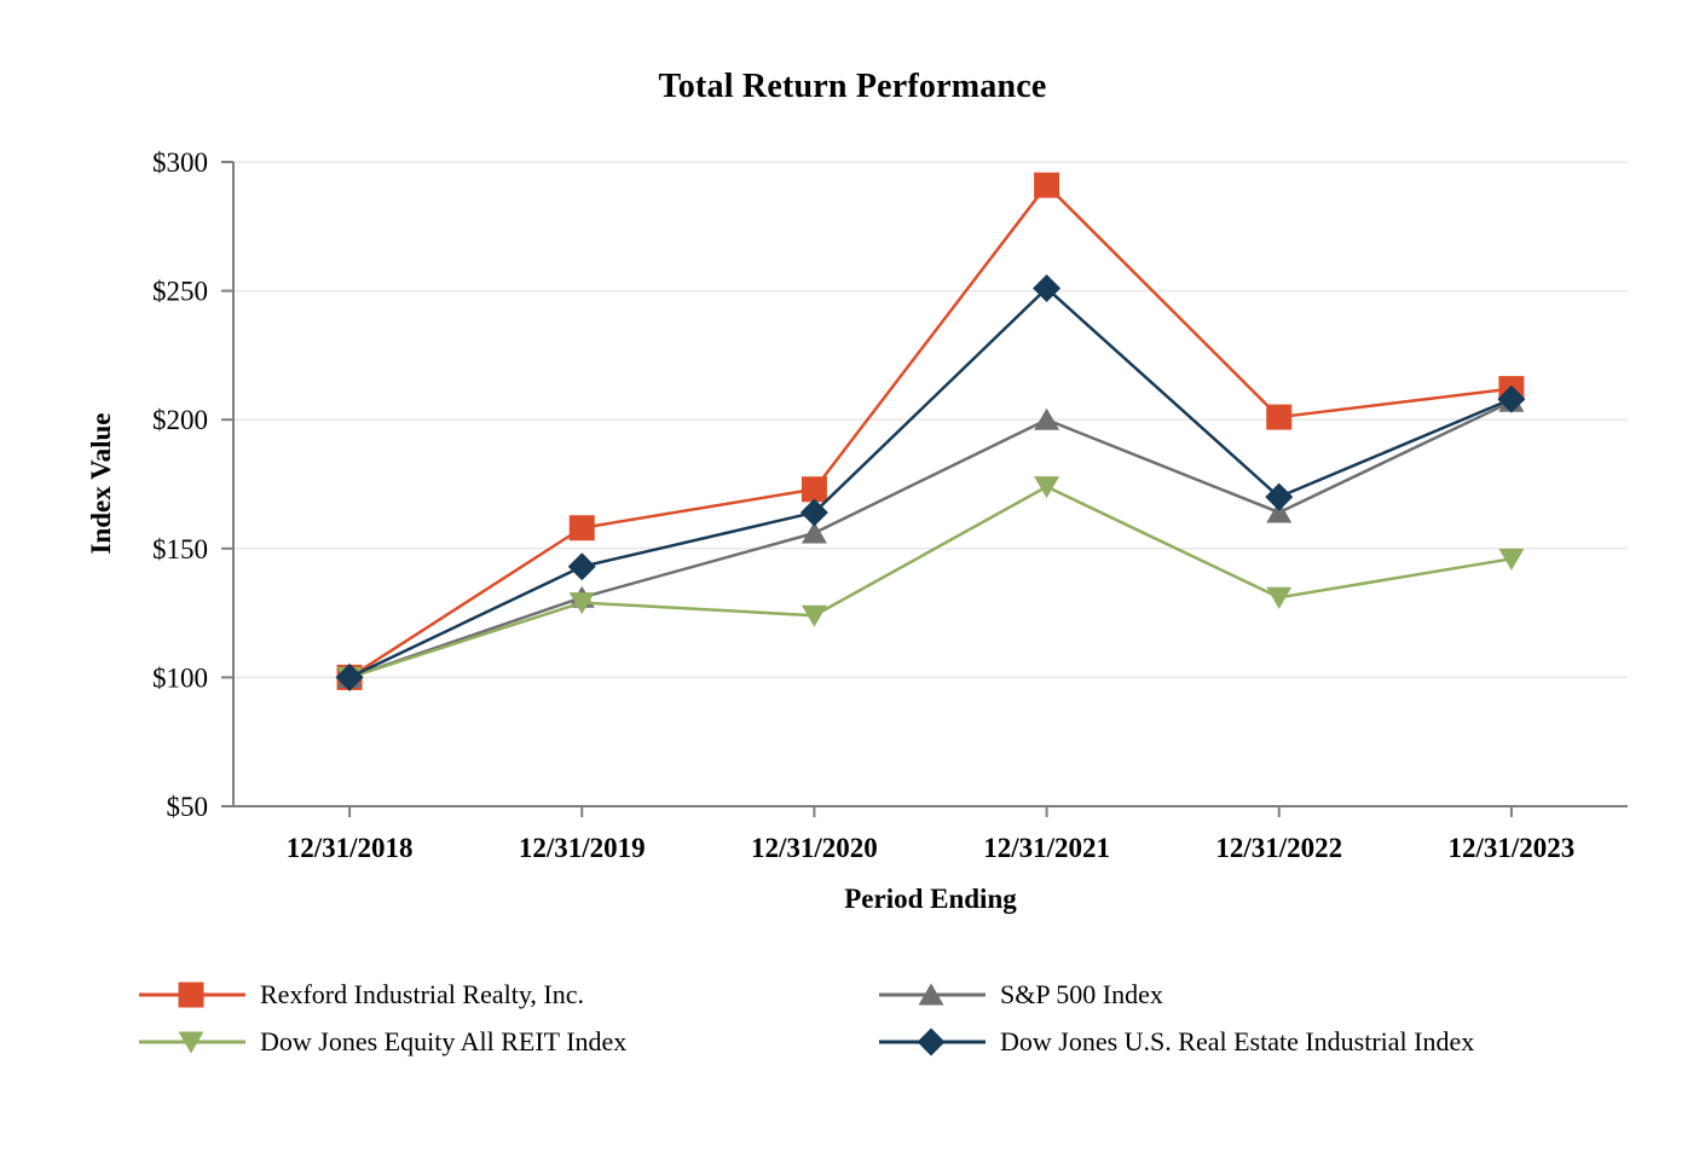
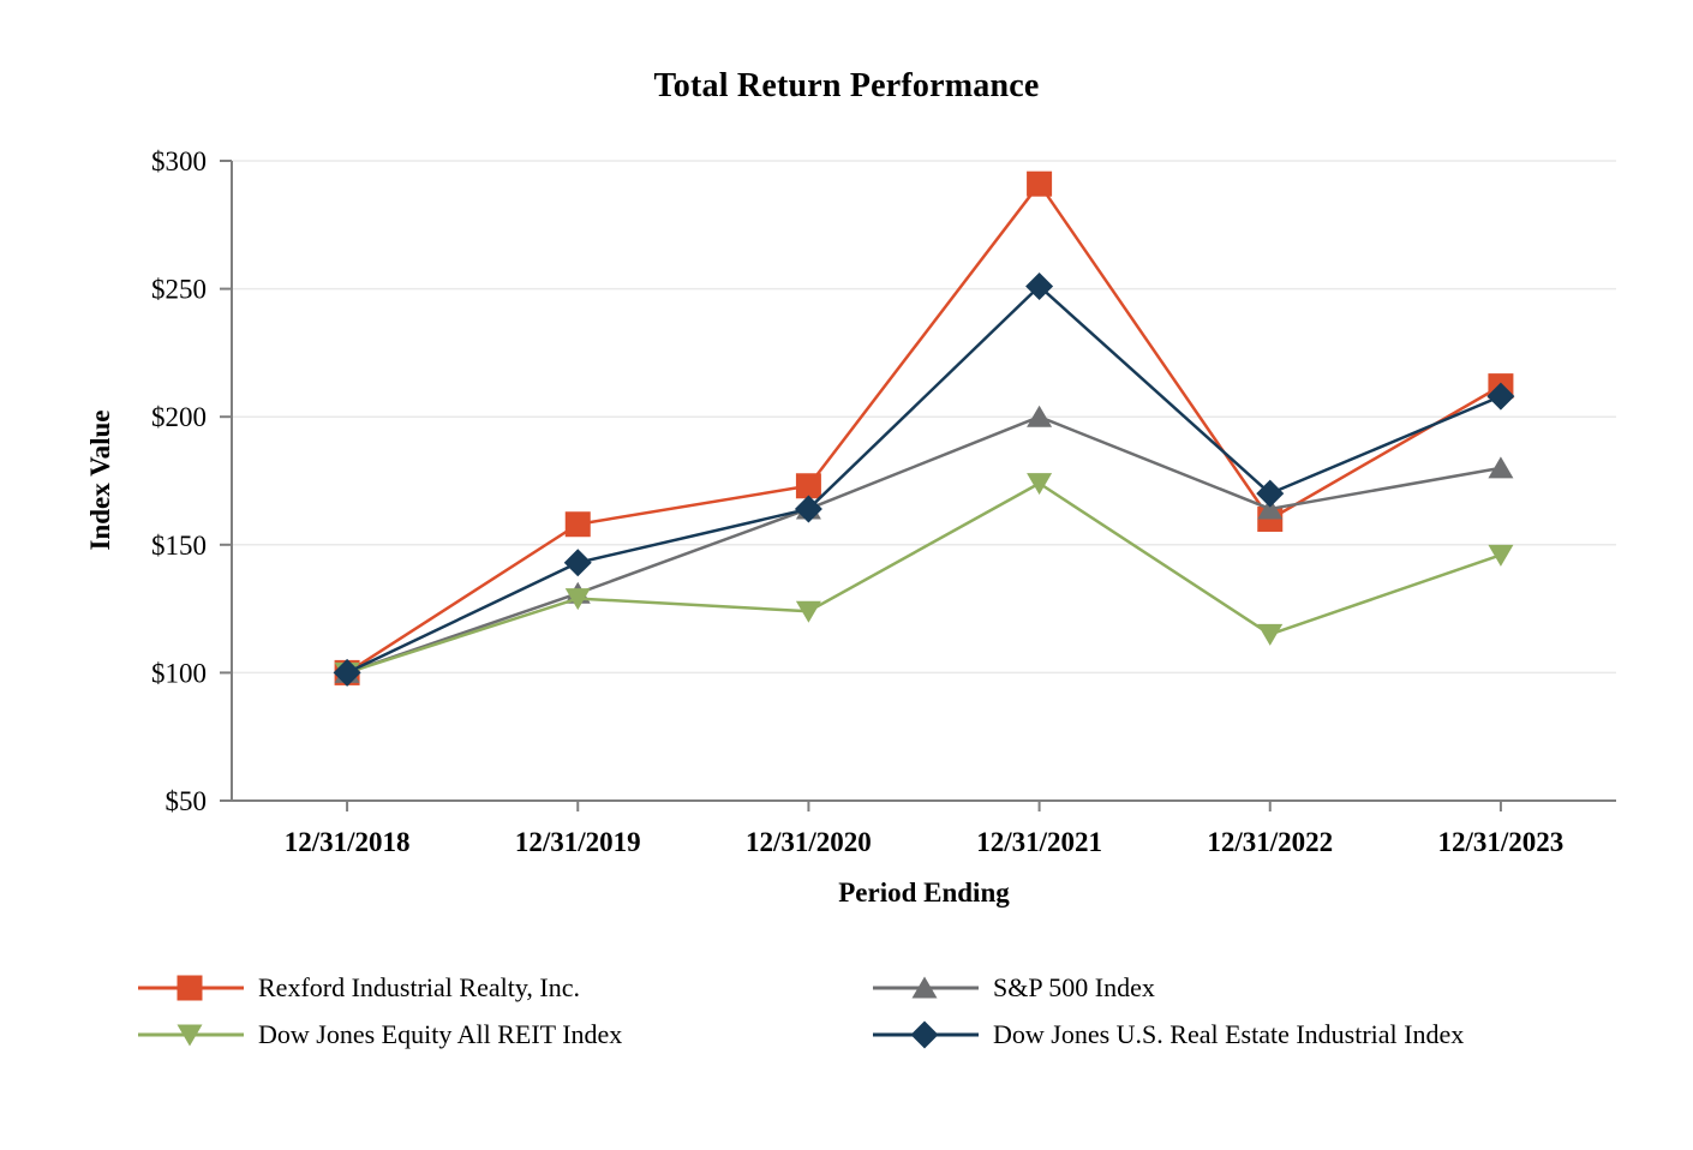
S&P 500 Index/12/31/2020: $156 -> $164
Rexford Industrial Realty, Inc./12/31/2022: $201 -> $160
Dow Jones Equity All REIT Index/12/31/2022: $131 -> $115
S&P 500 Index/12/31/2023: $207 -> $180
